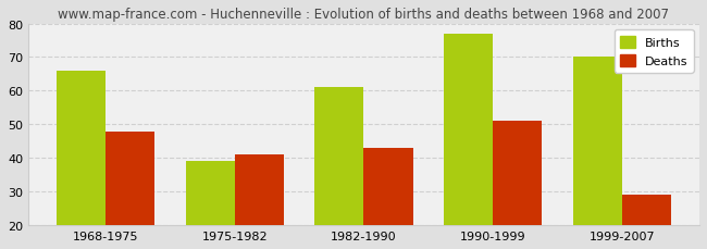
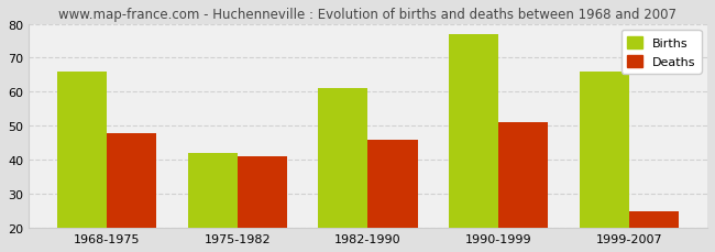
Births/1975-1982: 39 -> 42
Deaths/1982-1990: 43 -> 46
Births/1999-2007: 70 -> 66
Deaths/1999-2007: 29 -> 25
